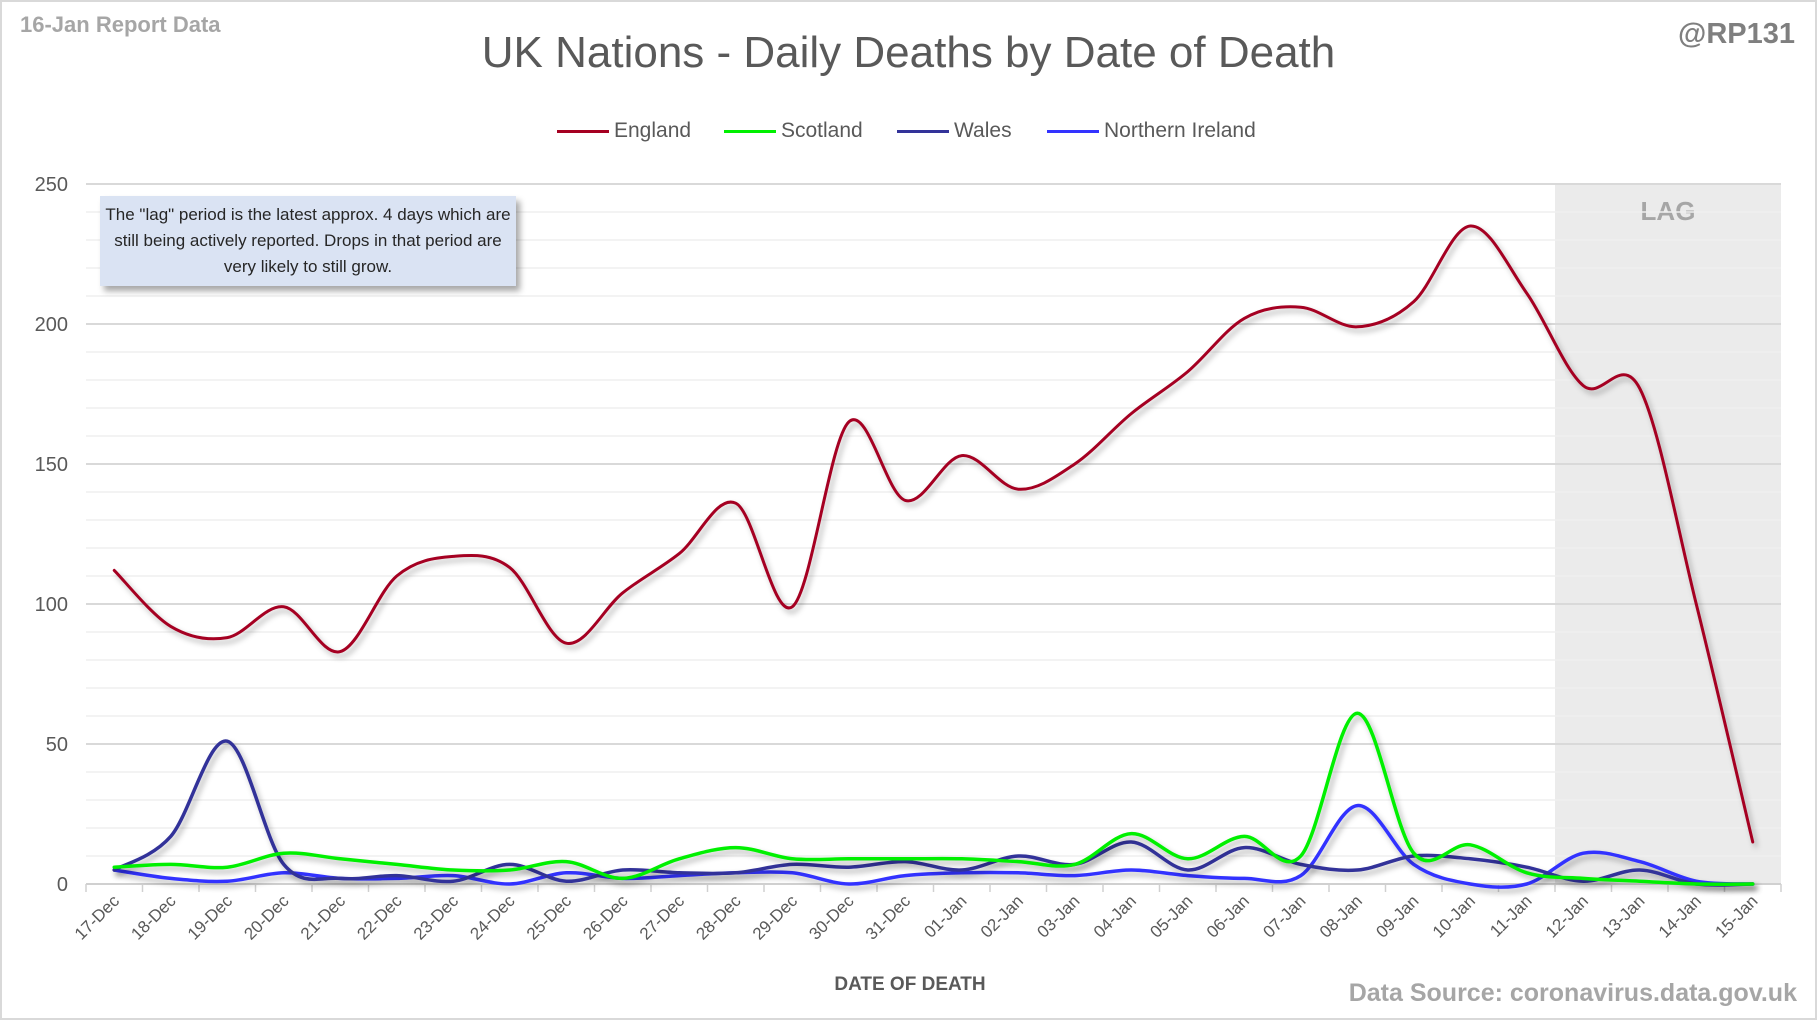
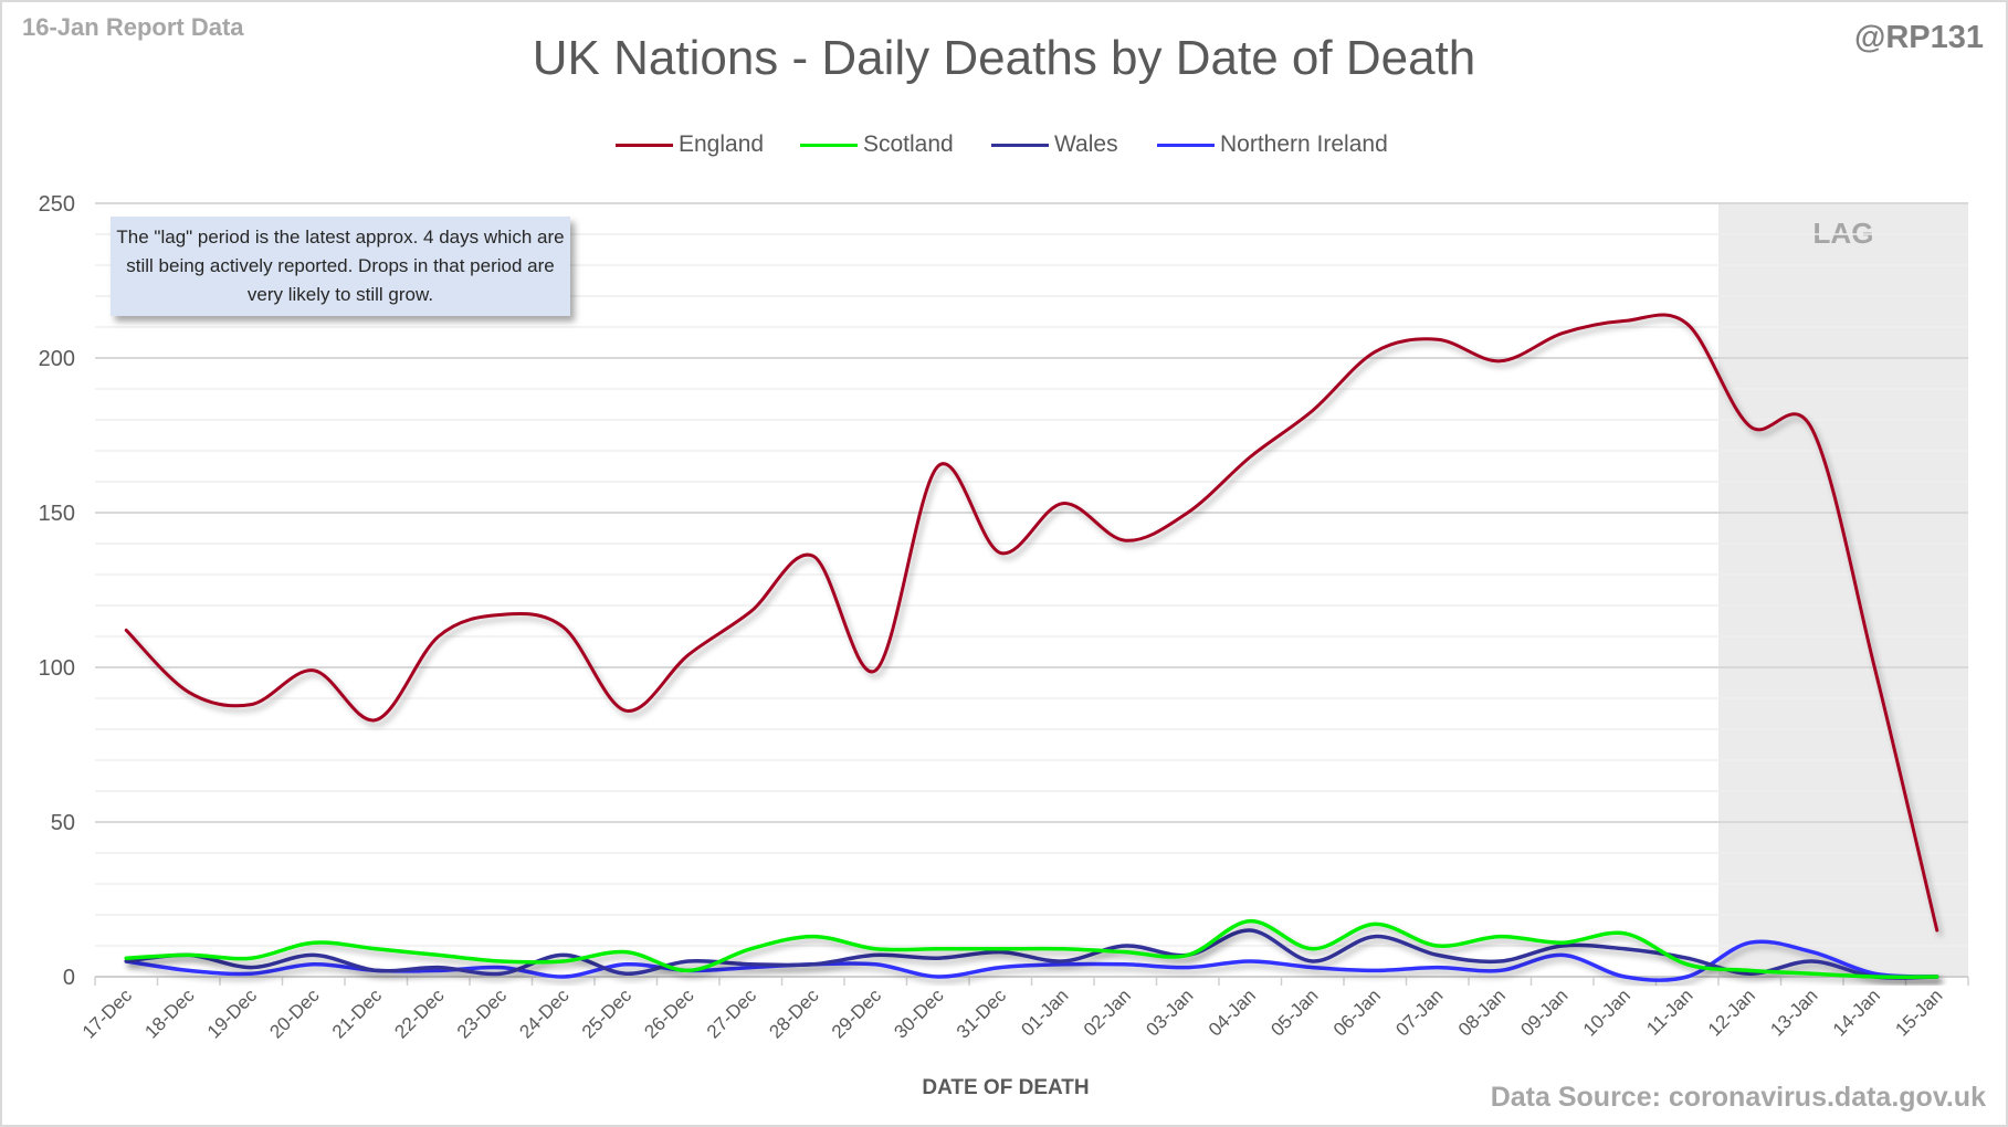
Wales/18-Dec: 17 -> 7
Wales/19-Dec: 51 -> 3
Scotland/08-Jan: 61 -> 13
Northern Ireland/08-Jan: 28 -> 2
England/10-Jan: 235 -> 212
